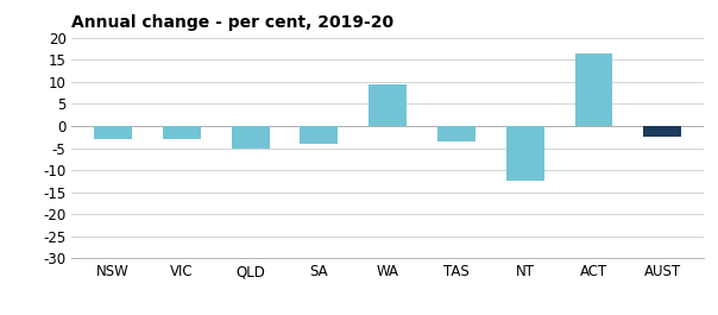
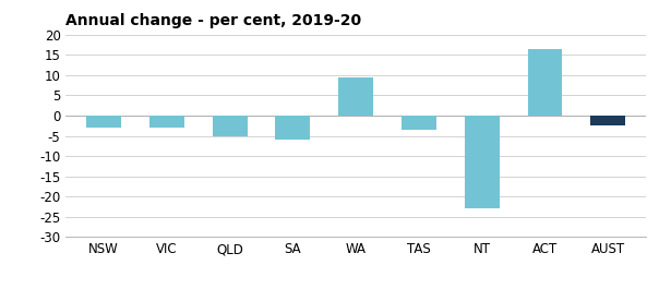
SA: -4.0 -> -6.0
NT: -12.5 -> -23.0
